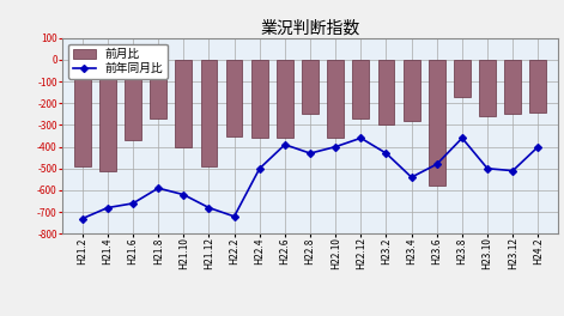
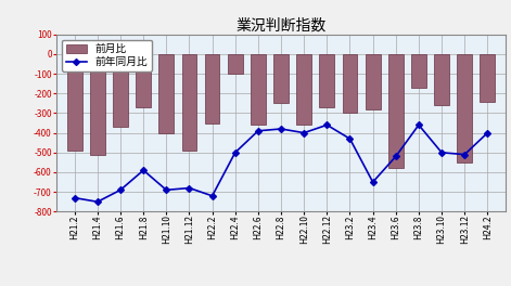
前年同月比/H21.4: -680 -> -750
前年同月比/H21.6: -660 -> -690
前年同月比/H21.10: -620 -> -690
前月比/H22.4: -360 -> -100
前年同月比/H22.8: -430 -> -380
前年同月比/H23.4: -540 -> -650
前年同月比/H23.6: -480 -> -520
前月比/H23.12: -250 -> -550
